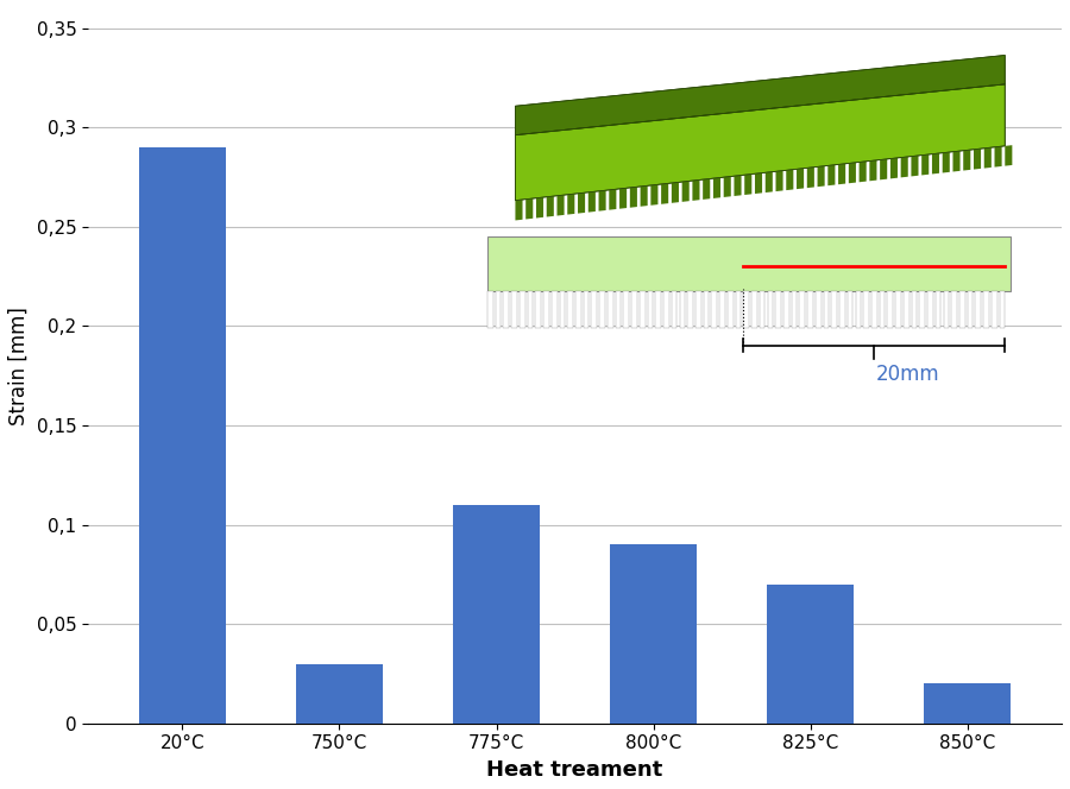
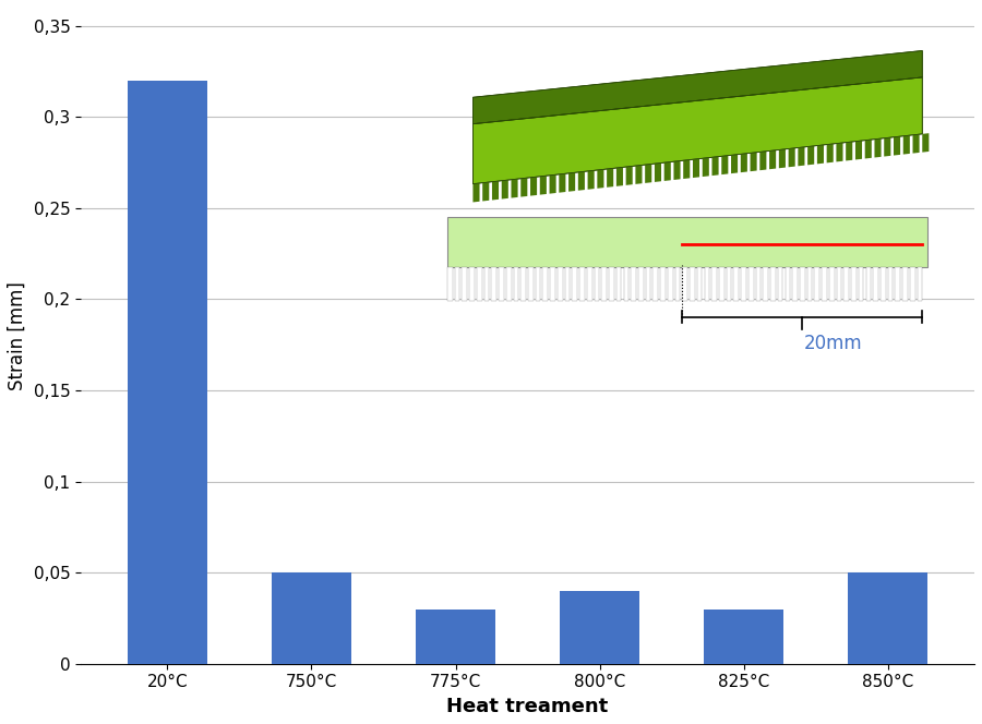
20°C: 0,29 -> 0,32
750°C: 0,03 -> 0,05
775°C: 0,11 -> 0,03
800°C: 0,09 -> 0,04
825°C: 0,07 -> 0,03
850°C: 0,02 -> 0,05
